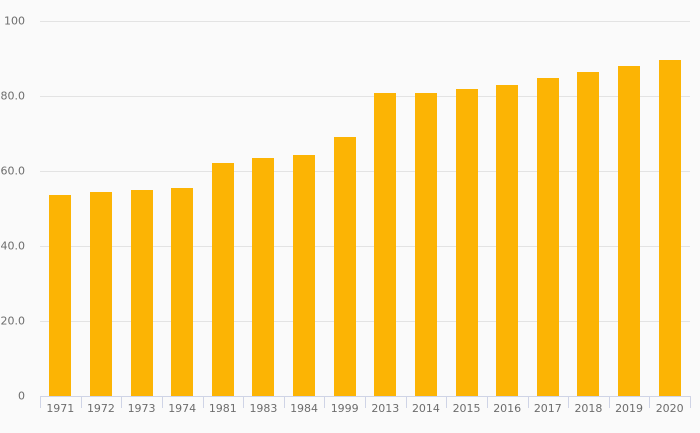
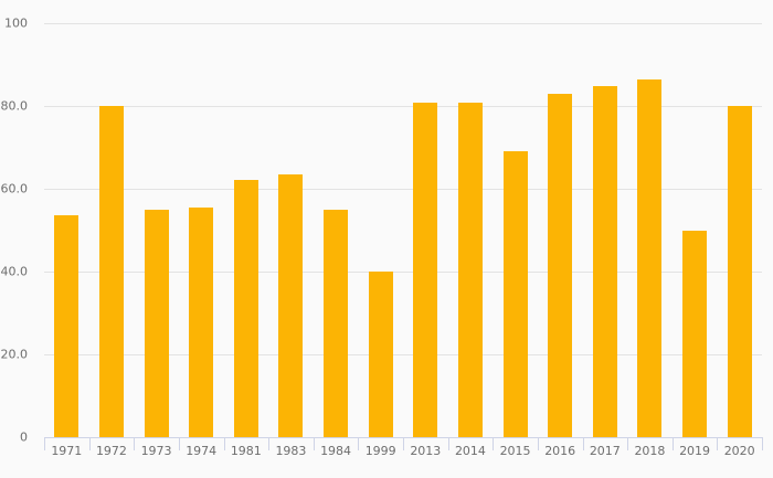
1972: 54 -> 80
1984: 64 -> 55
1999: 69 -> 40
2015: 82 -> 69
2019: 88 -> 50
2020: 90 -> 80
